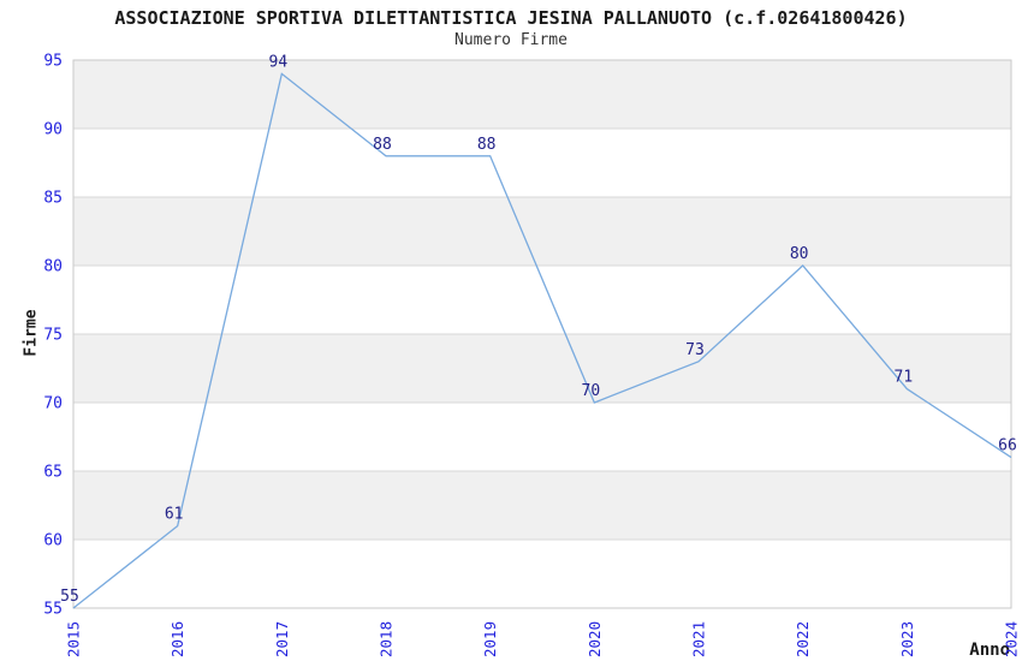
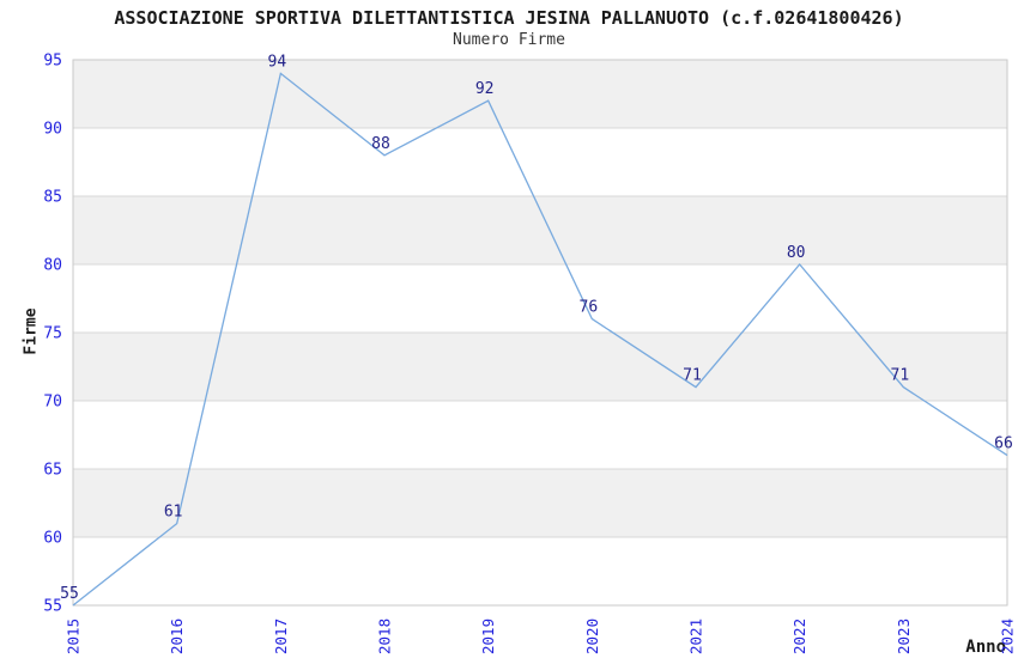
2019: 88 -> 92
2020: 70 -> 76
2021: 73 -> 71
